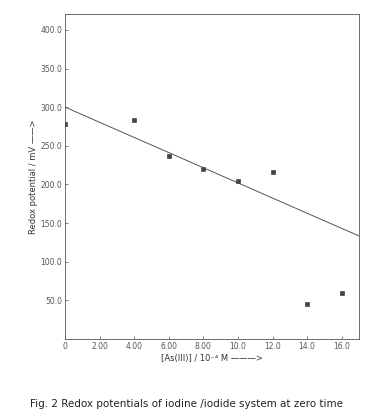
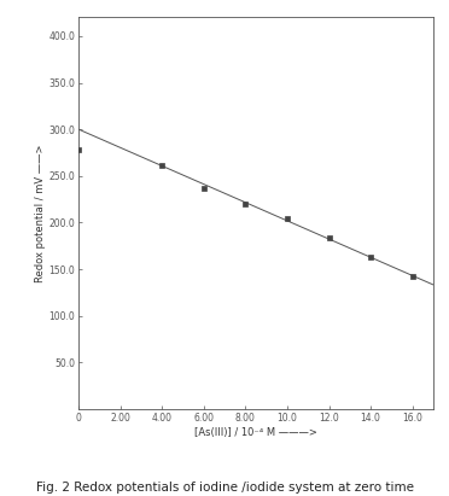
4.00: 284 -> 262
12.0: 216 -> 184
14.0: 46 -> 163
16.0: 60 -> 143
